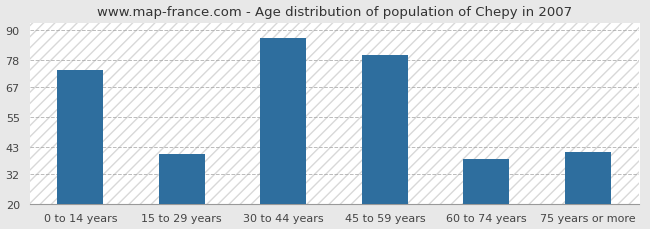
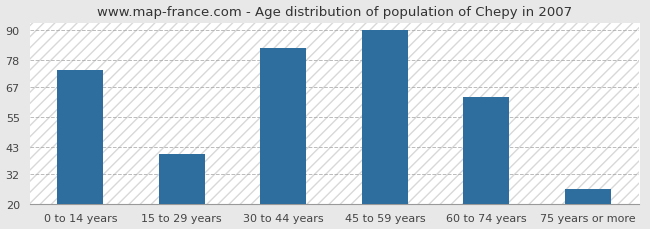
30 to 44 years: 87 -> 83
45 to 59 years: 80 -> 90
60 to 74 years: 38 -> 63
75 years or more: 41 -> 26
